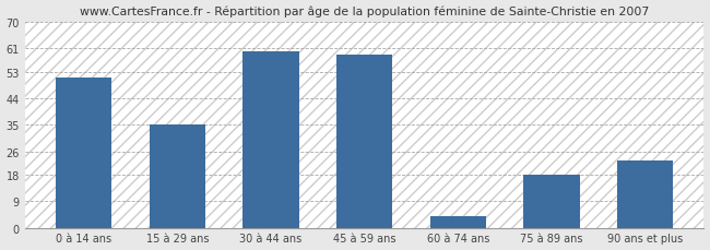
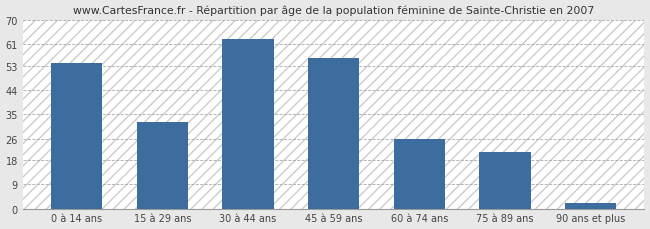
0 à 14 ans: 51 -> 54
15 à 29 ans: 35 -> 32
30 à 44 ans: 60 -> 63
45 à 59 ans: 59 -> 56
60 à 74 ans: 4 -> 26
75 à 89 ans: 18 -> 21
90 ans et plus: 23 -> 2
